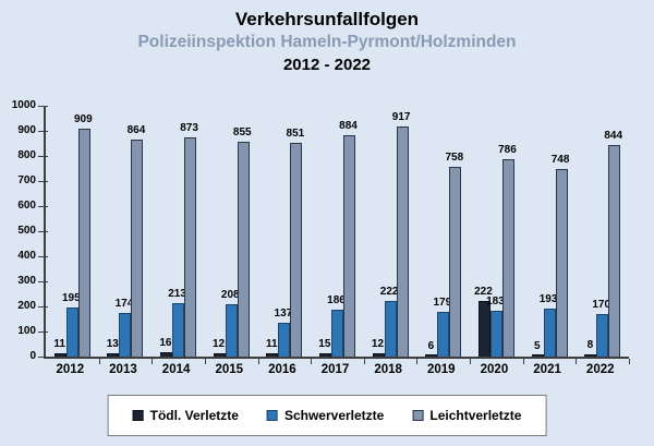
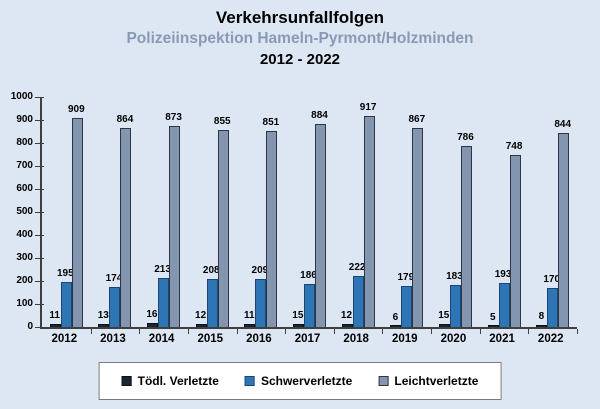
Schwerverletzte/2016: 137 -> 209
Leichtverletzte/2019: 758 -> 867
Tödl. Verletzte/2020: 222 -> 15
